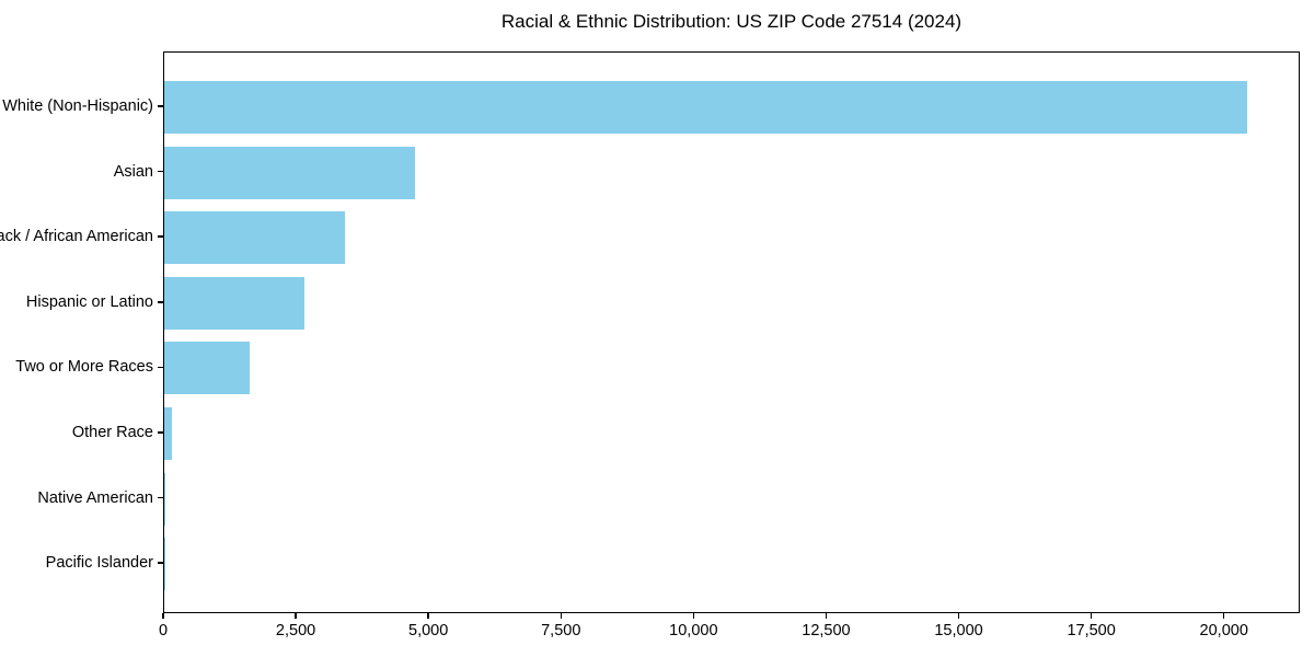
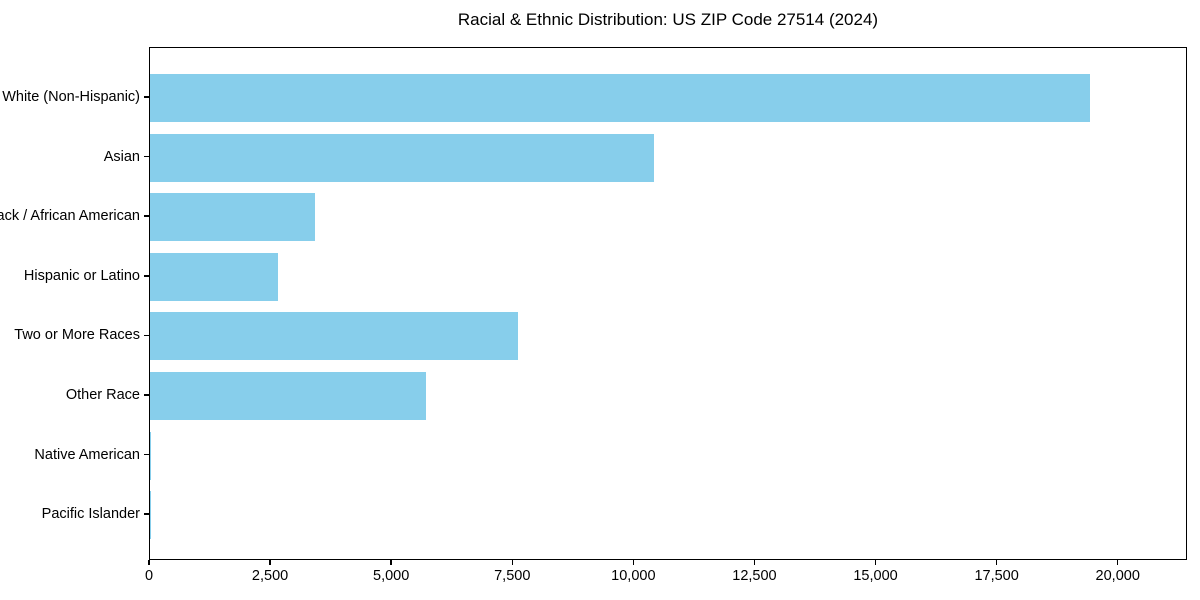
White (Non-Hispanic): 20400 -> 19400
Asian: 4700 -> 10400
Two or More Races: 1600 -> 7600
Other Race: 100 -> 5700
